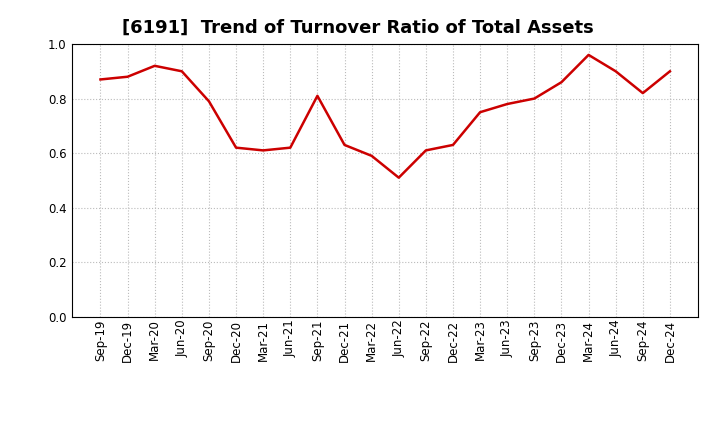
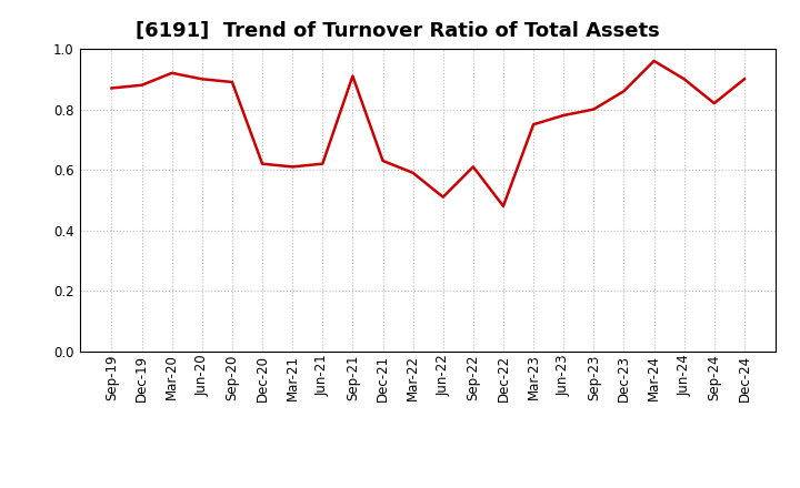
Sep-20: 0.79 -> 0.89
Sep-21: 0.81 -> 0.91
Dec-22: 0.63 -> 0.48
